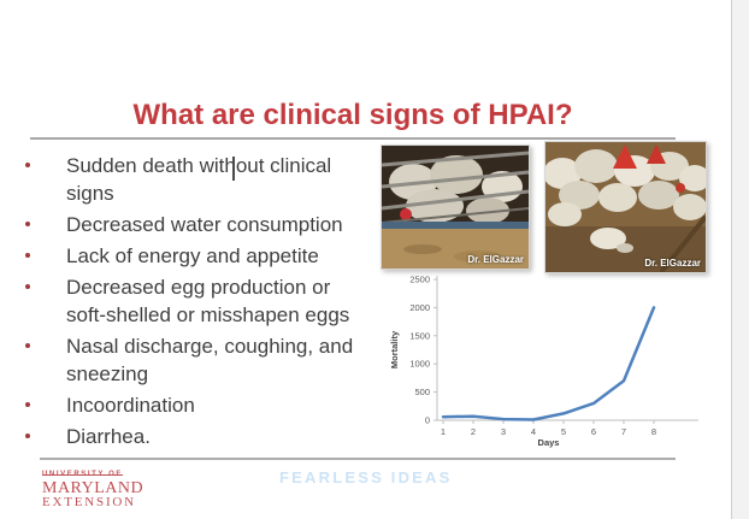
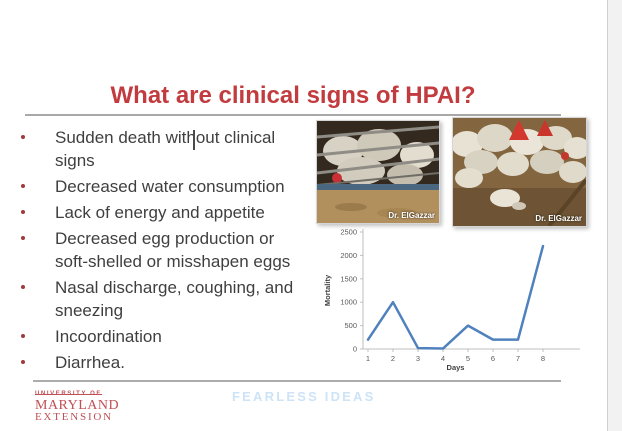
1: 100 -> 200
2: 100 -> 1000
5: 100 -> 500
6: 300 -> 200
7: 700 -> 200
8: 2000 -> 2200
